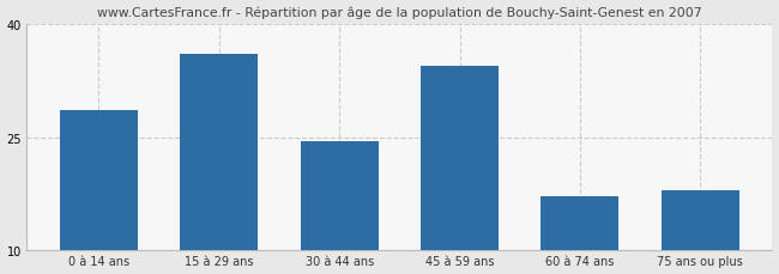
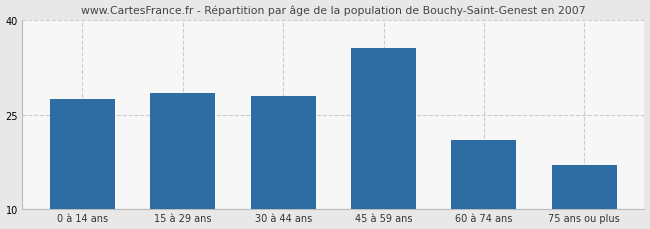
0 à 14 ans: 28.6 -> 27.5
15 à 29 ans: 36.0 -> 28.5
30 à 44 ans: 24.4 -> 28.0
45 à 59 ans: 34.4 -> 35.5
60 à 74 ans: 17.2 -> 21.0
75 ans ou plus: 18.0 -> 17.0
